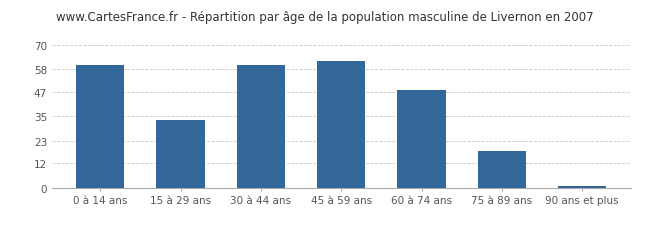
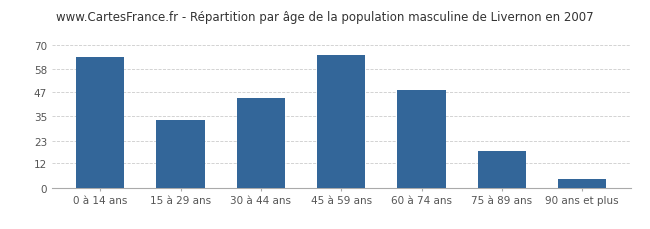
0 à 14 ans: 60 -> 64
30 à 44 ans: 60 -> 44
45 à 59 ans: 62 -> 65
90 ans et plus: 1 -> 4
